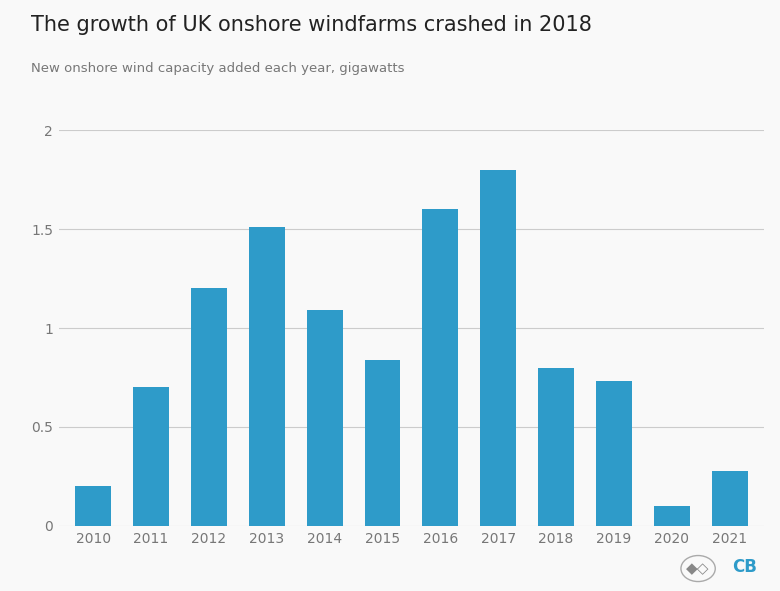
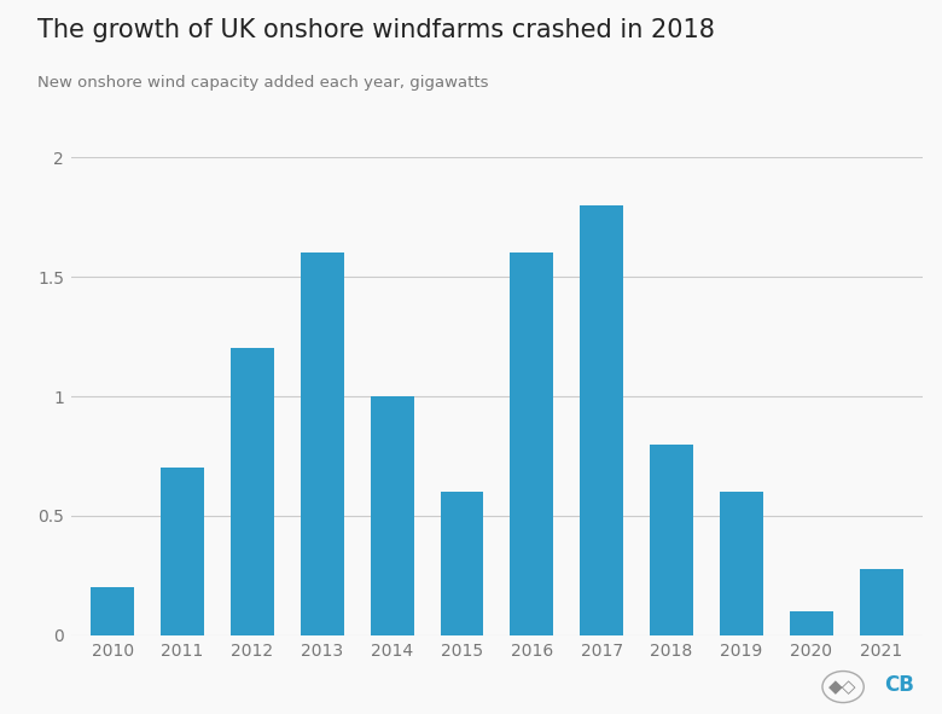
2013: 1.51 -> 1.60
2014: 1.09 -> 1.00
2015: 0.84 -> 0.60
2019: 0.73 -> 0.60
